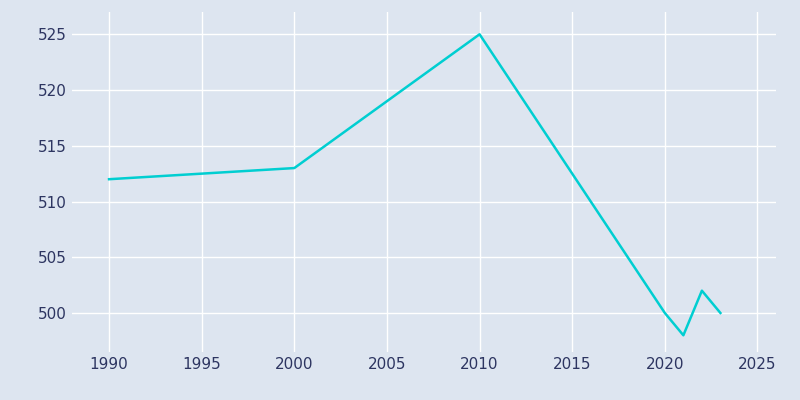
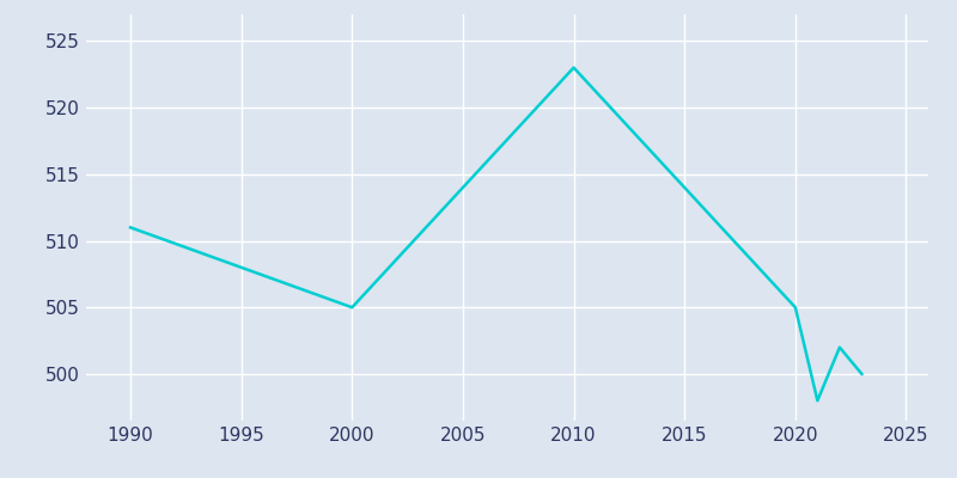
1990: 512 -> 511
2000: 513 -> 505
2010: 525 -> 523
2020: 500 -> 505
